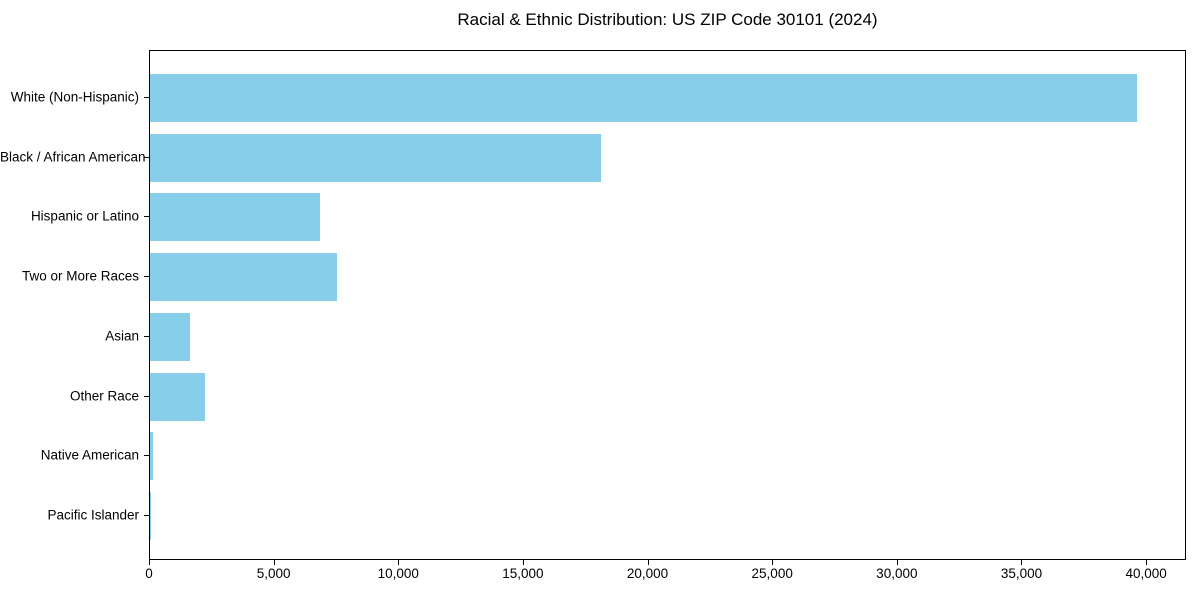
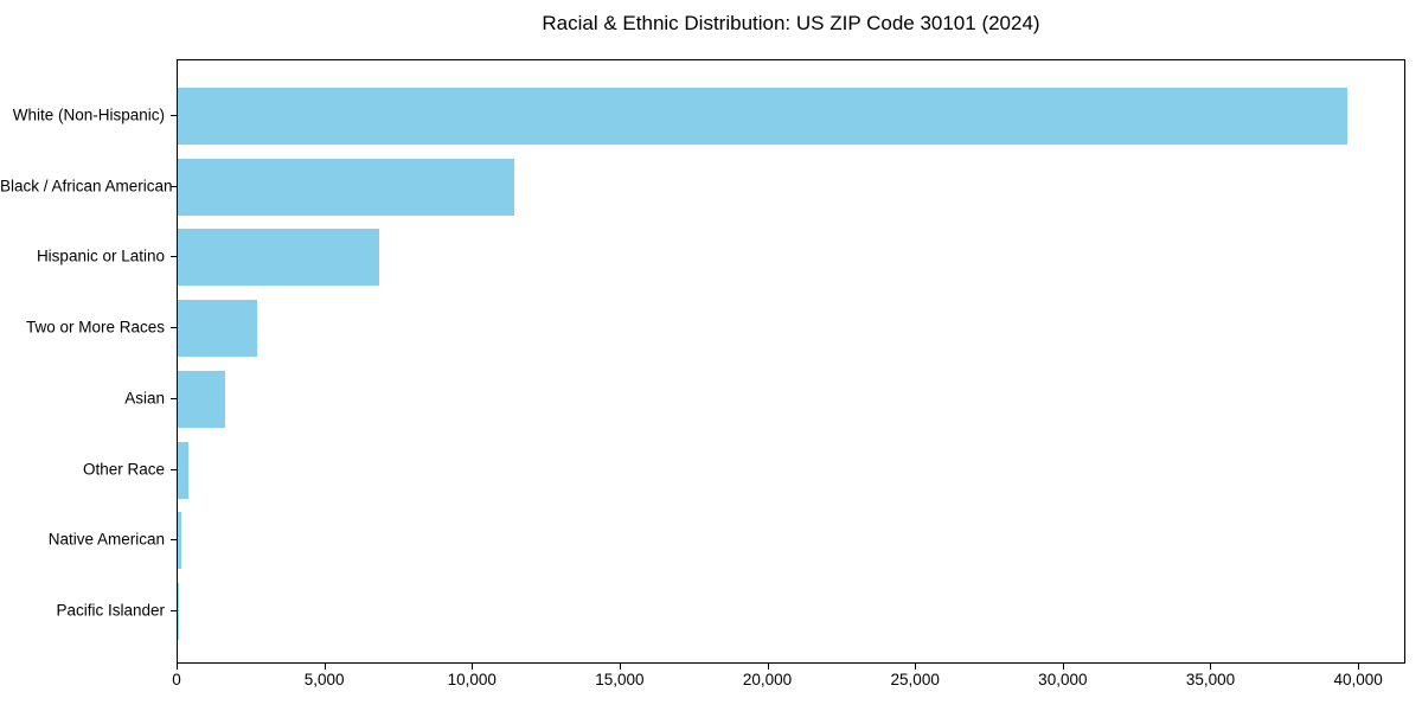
Black / African American: 18100 -> 11400
Two or More Races: 7500 -> 2700
Other Race: 2200 -> 400
